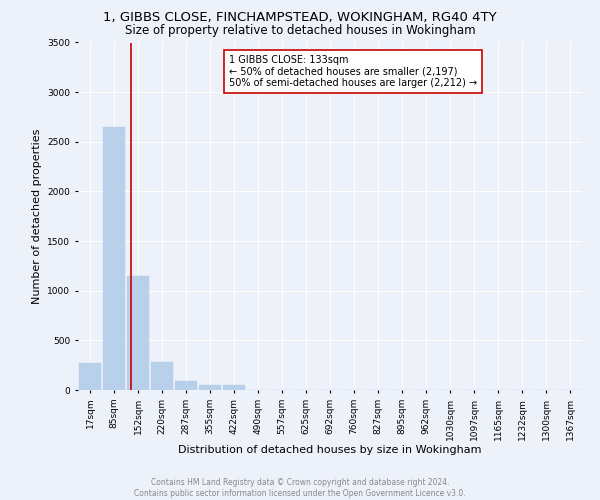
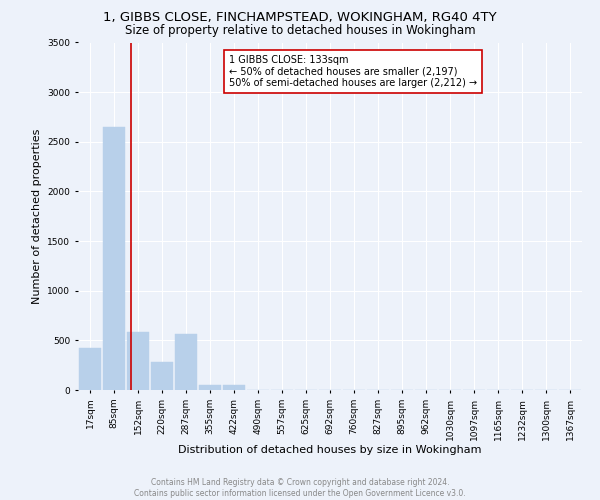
17sqm: 270 -> 420
152sqm: 1150 -> 580
287sqm: 90 -> 560
